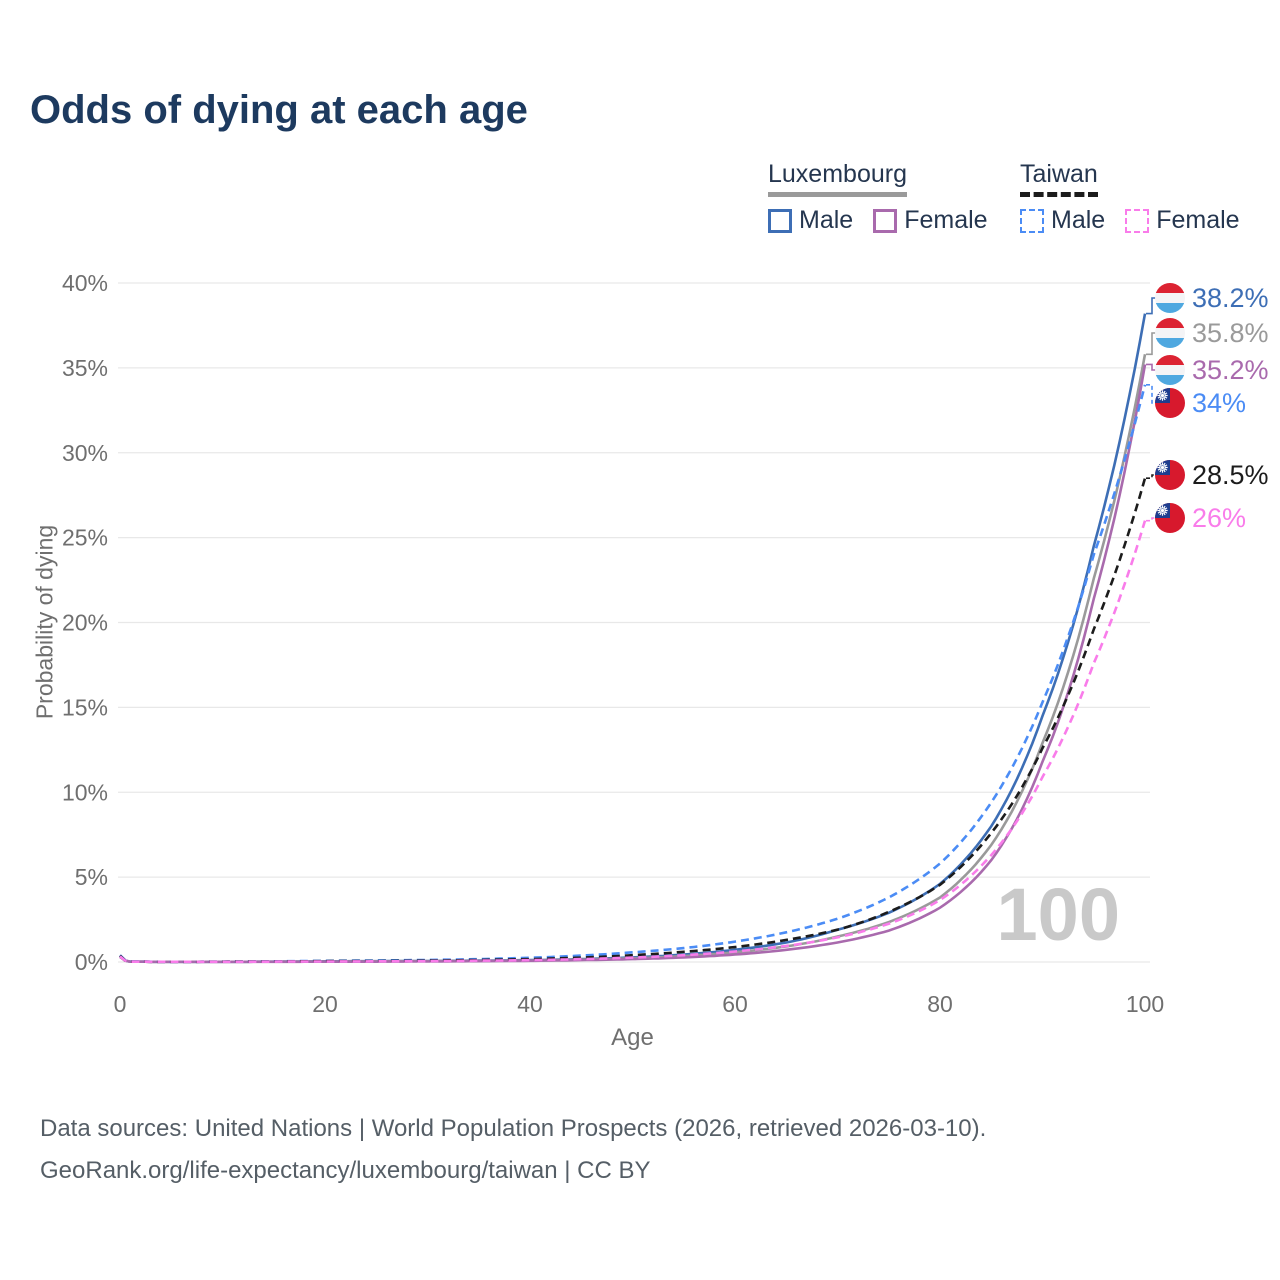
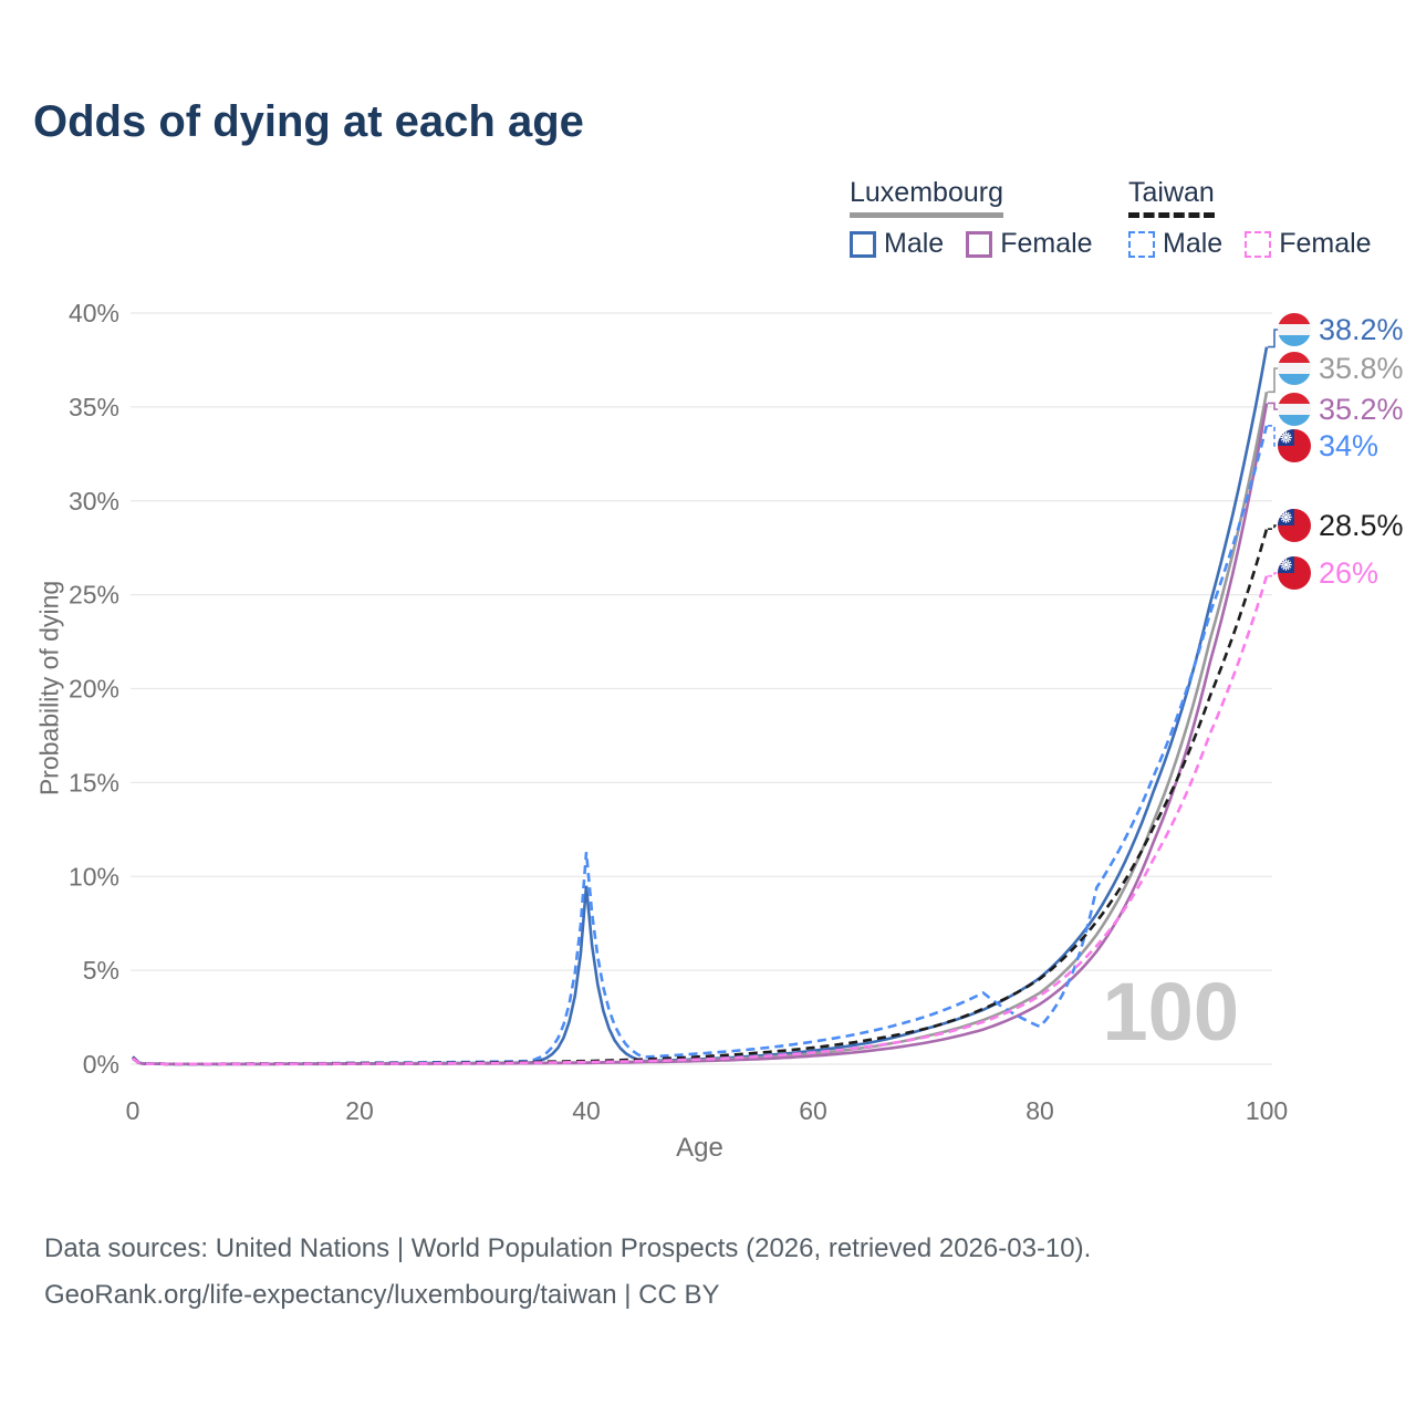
Luxembourg Male/40: 0.1% -> 9.5%
Taiwan Male/40: 0.2% -> 11.3%
Taiwan Male/80: 5.8% -> 2.0%
